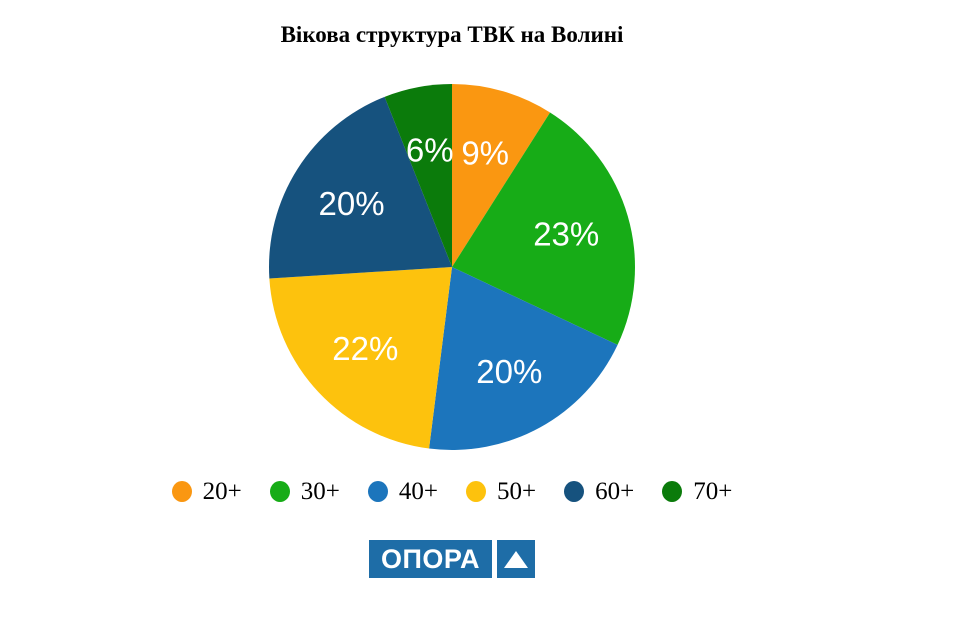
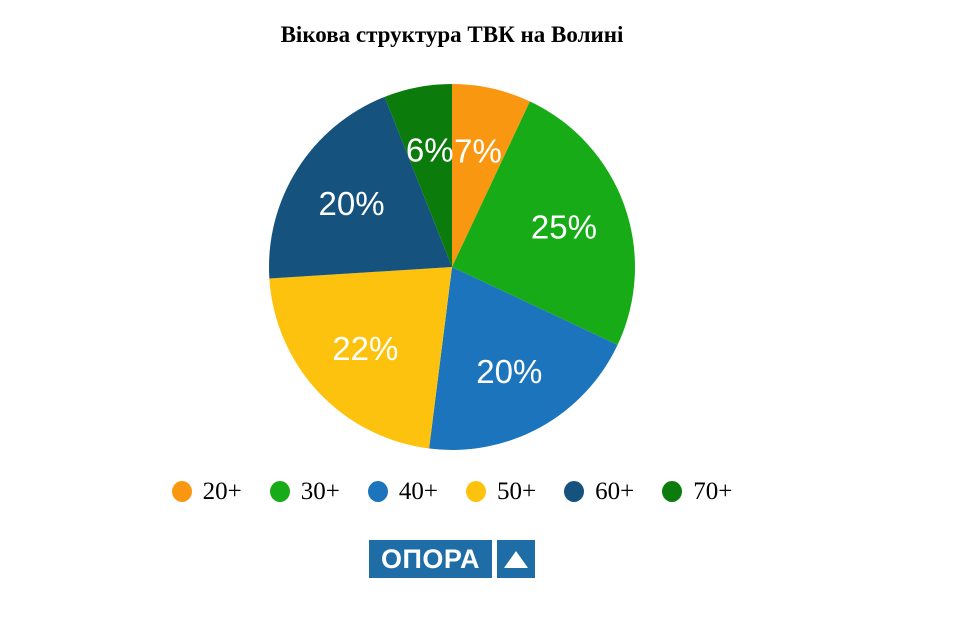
20+: 9% -> 7%
30+: 23% -> 25%
